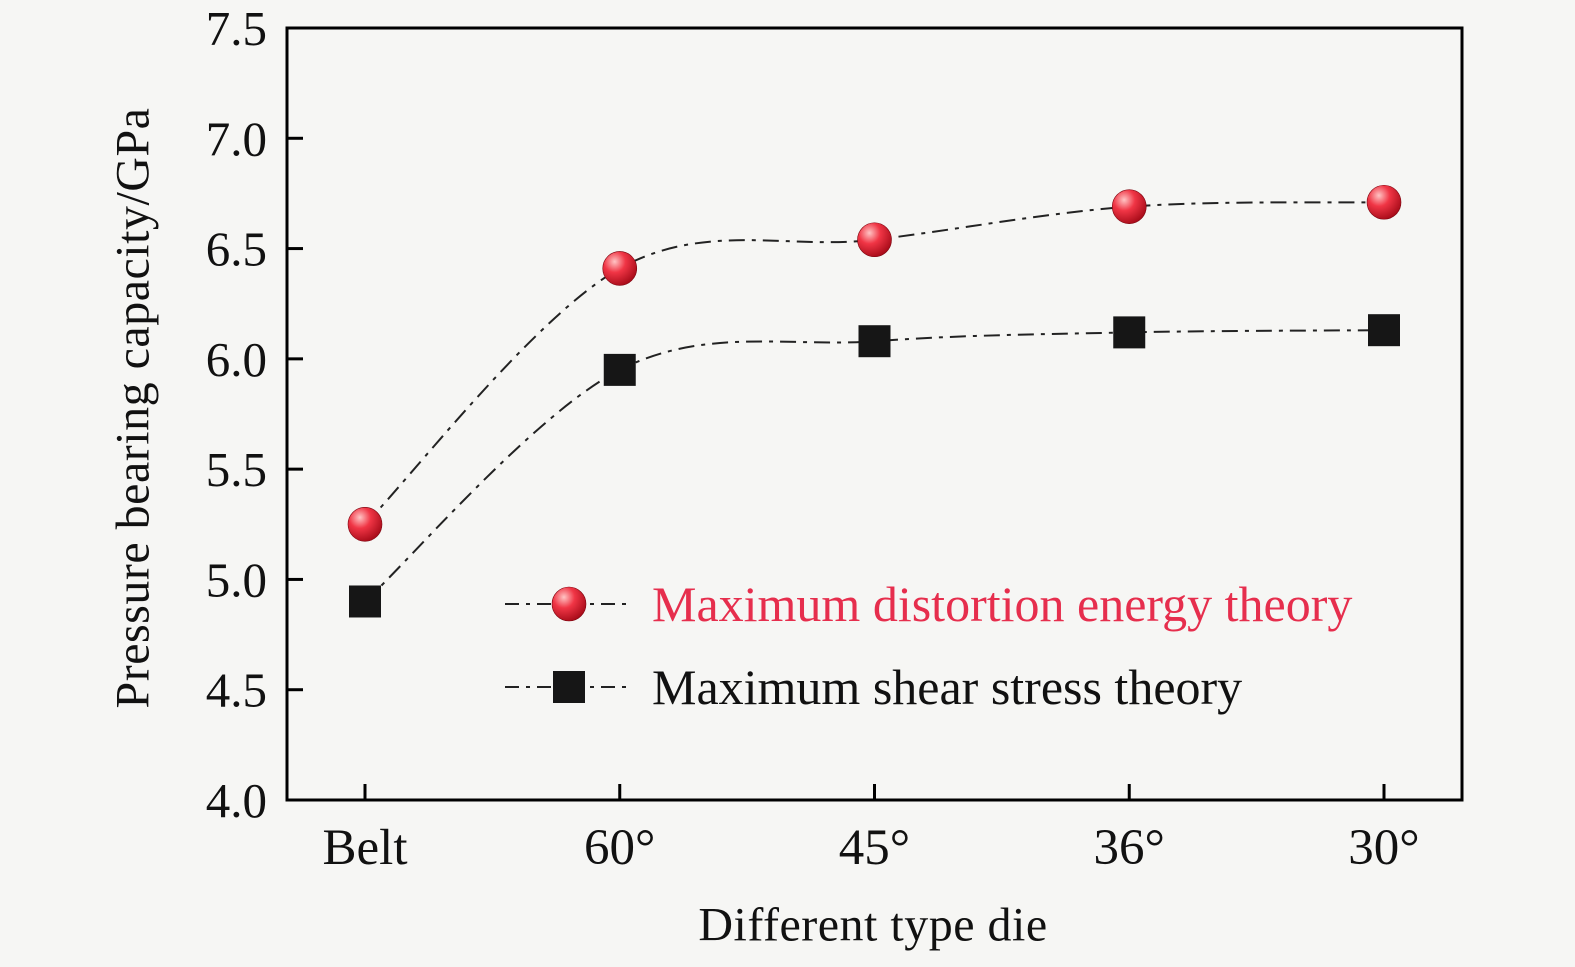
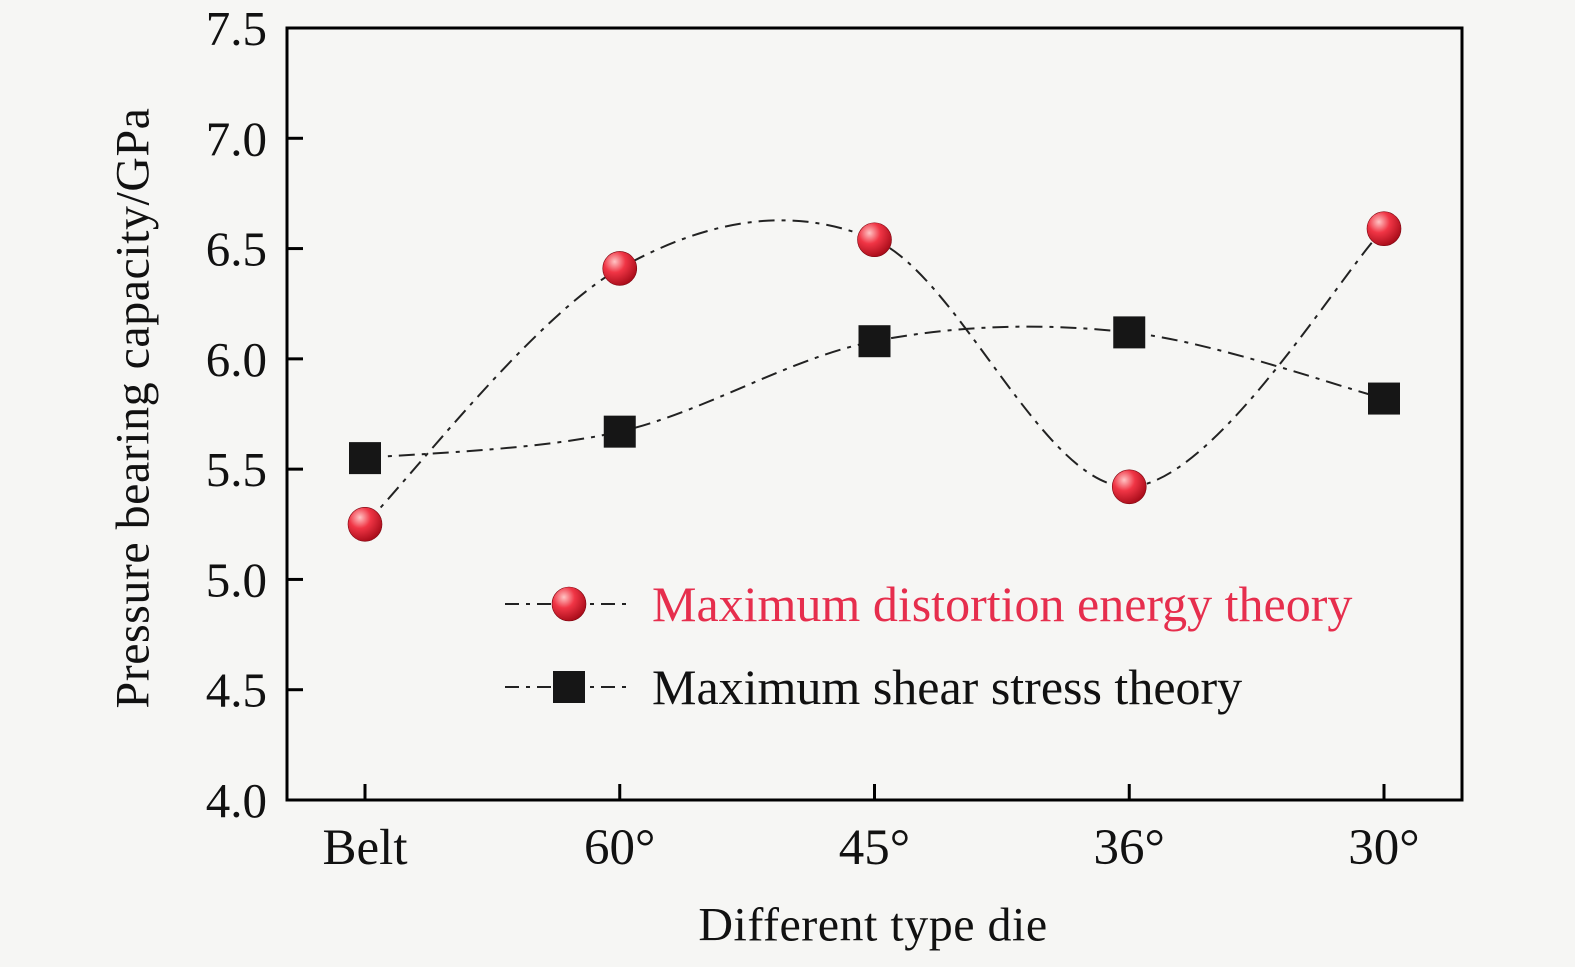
Maximum shear stress theory/Belt: 4.90 -> 5.55
Maximum shear stress theory/60°: 5.95 -> 5.67
Maximum distortion energy theory/36°: 6.69 -> 5.42
Maximum distortion energy theory/30°: 6.71 -> 6.59
Maximum shear stress theory/30°: 6.13 -> 5.82
